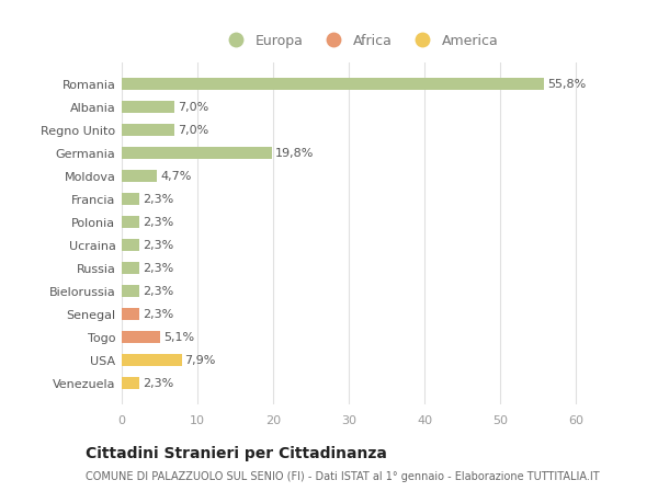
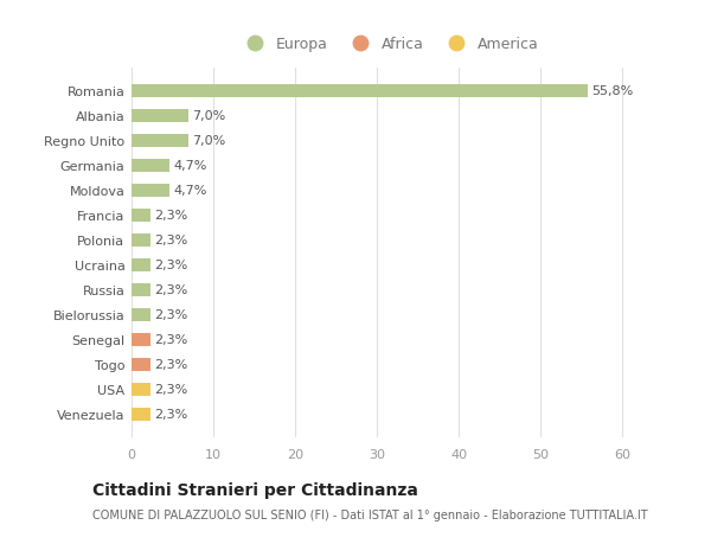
Germania: 19,8% -> 4,7%
Togo: 5,1% -> 2,3%
USA: 7,9% -> 2,3%
